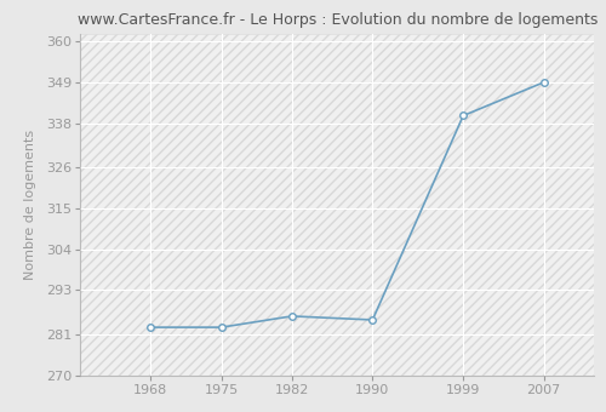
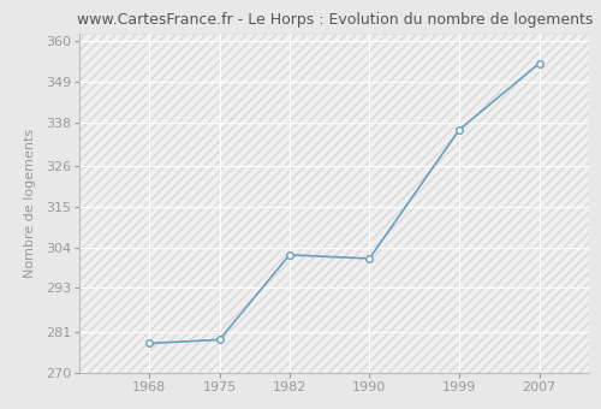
1968: 283 -> 278
1975: 283 -> 279
1982: 286 -> 302
1990: 285 -> 301
1999: 340 -> 336
2007: 349 -> 354
